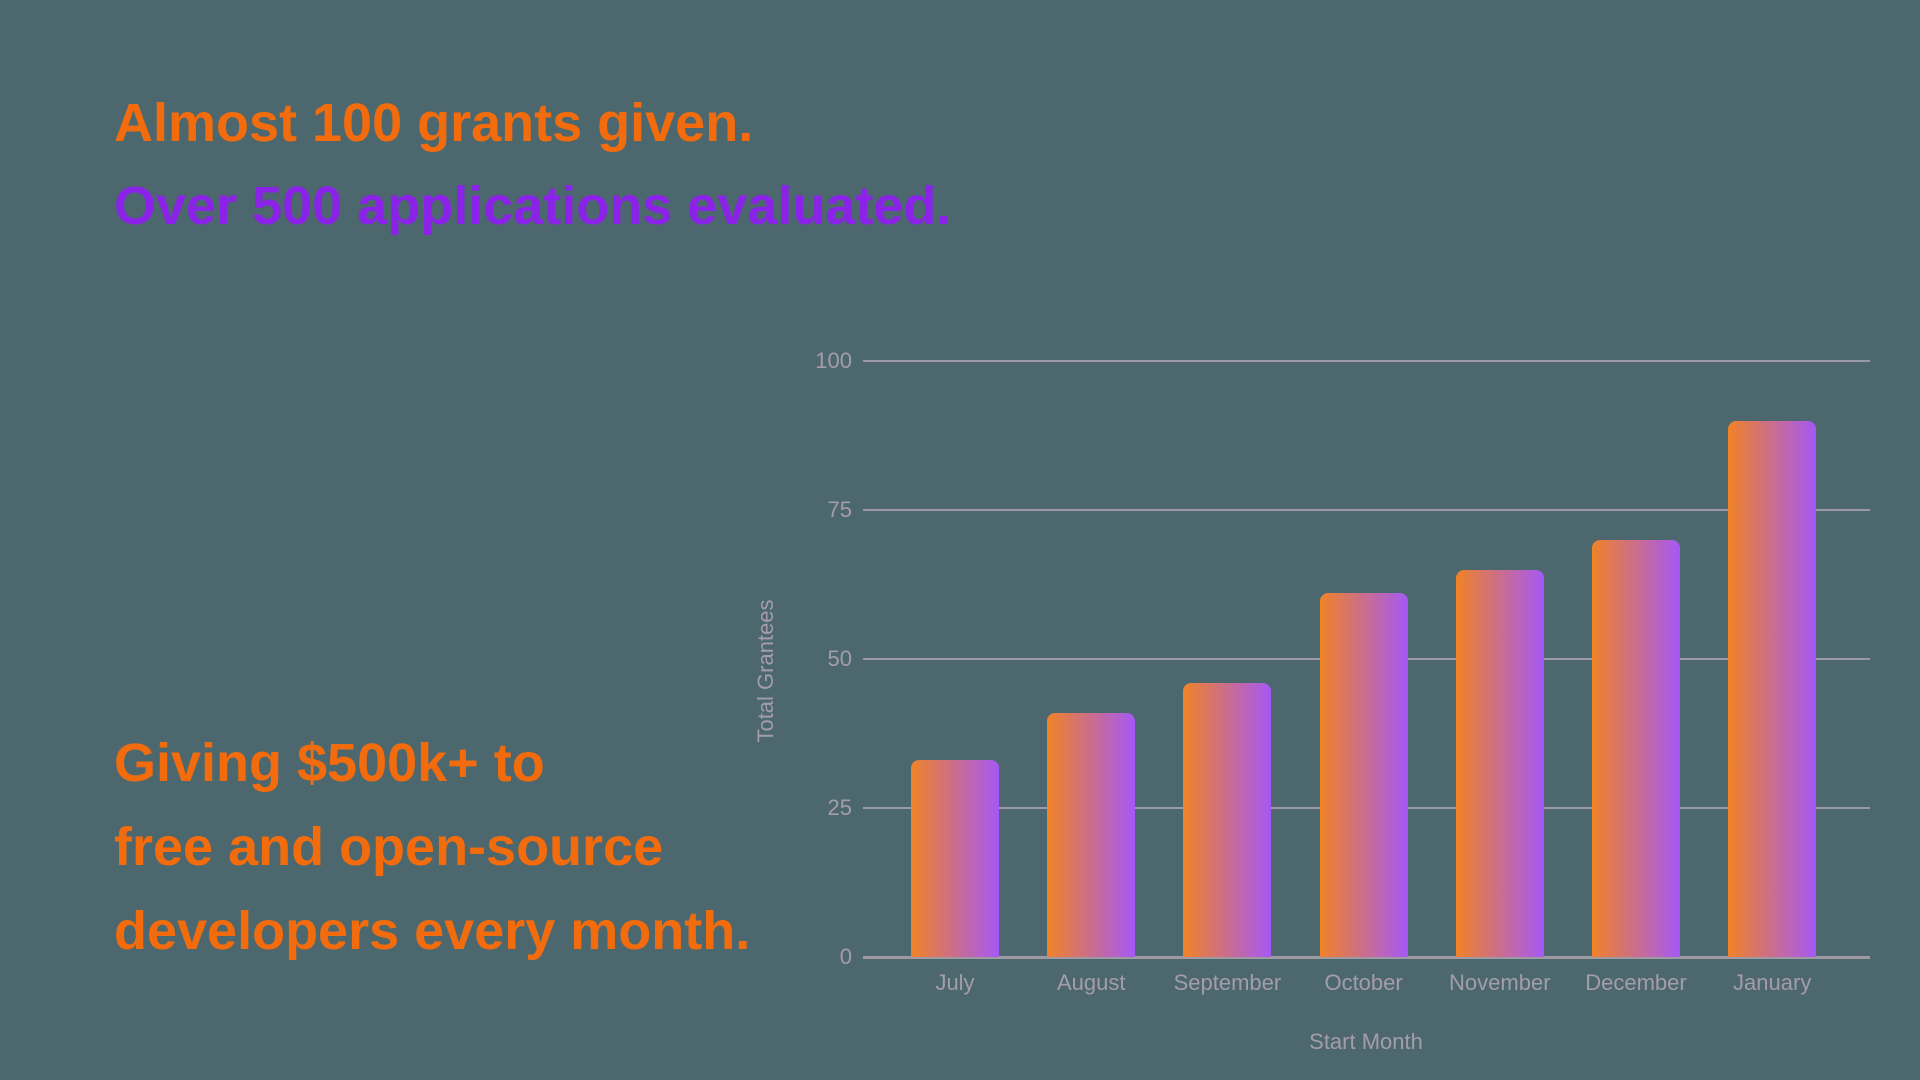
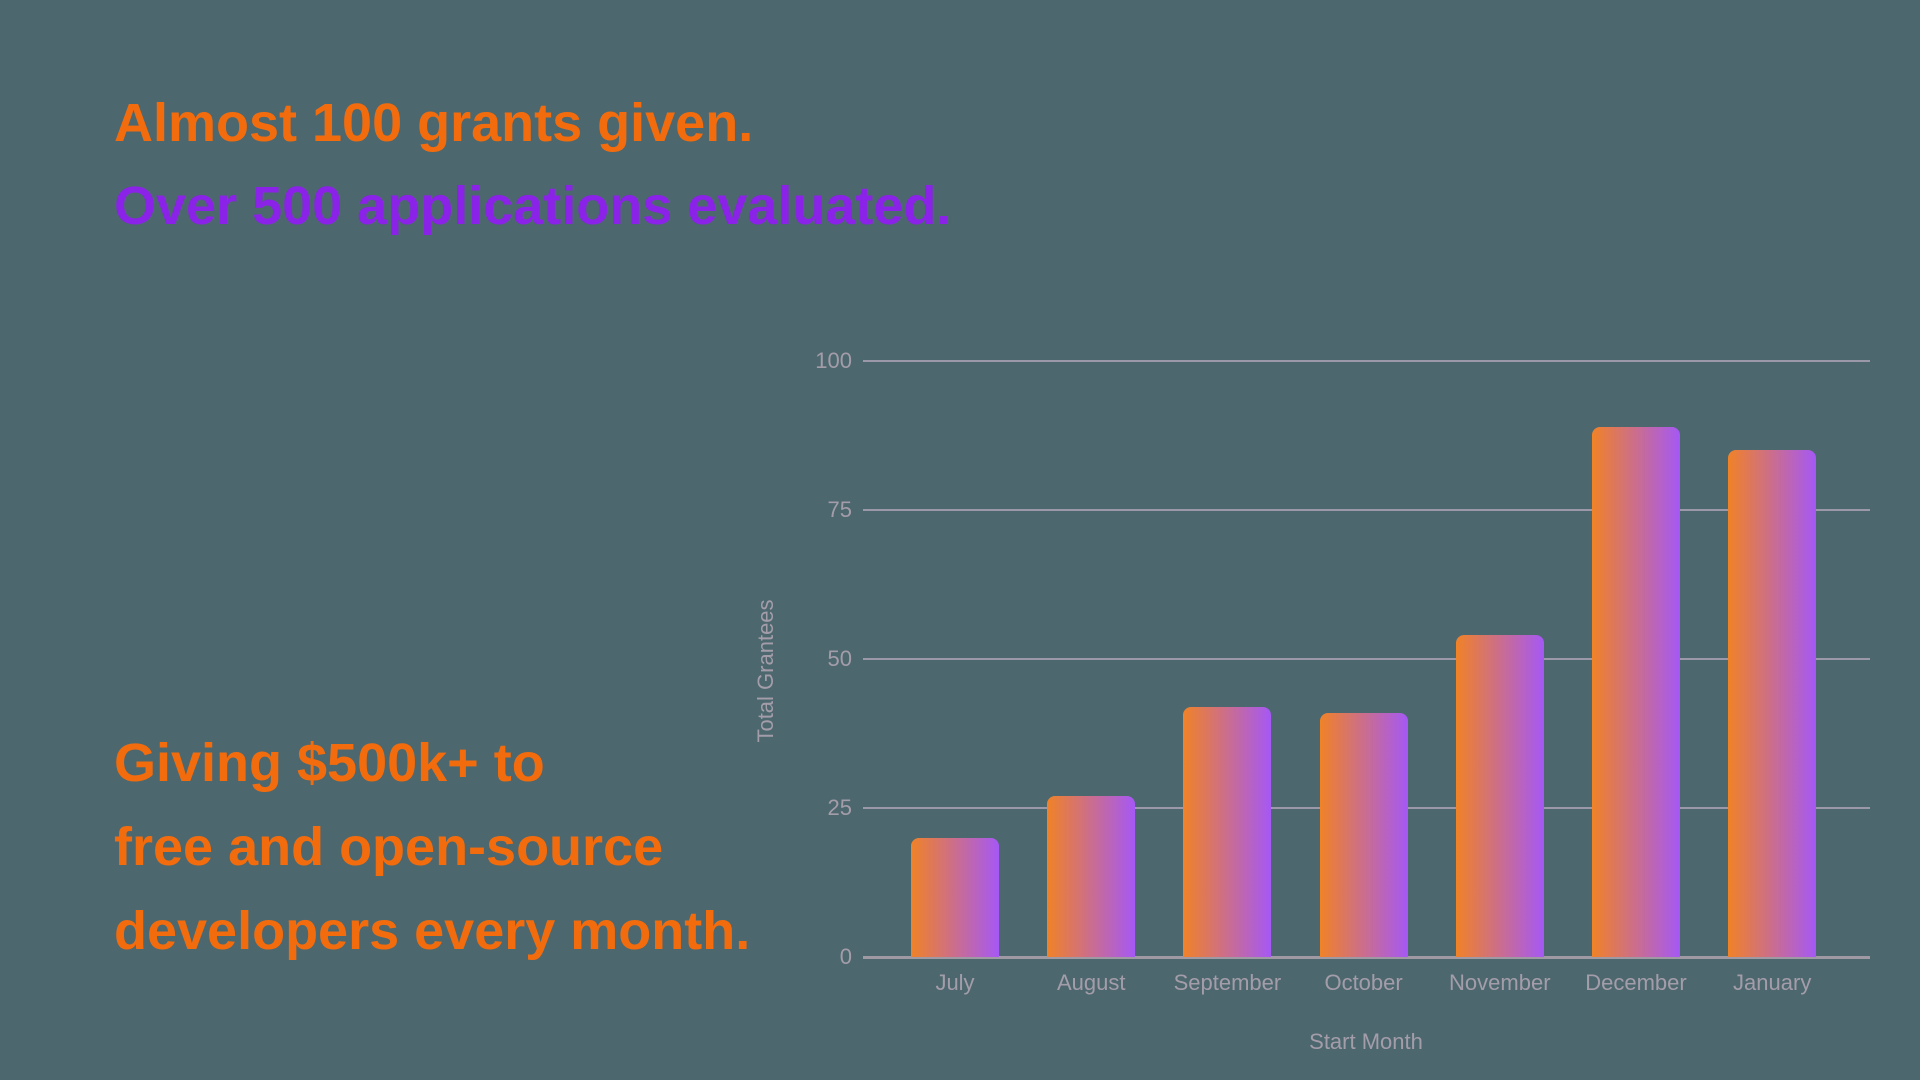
July: 33 -> 20
August: 41 -> 27
September: 46 -> 42
October: 61 -> 41
November: 65 -> 54
December: 70 -> 89
January: 90 -> 85
